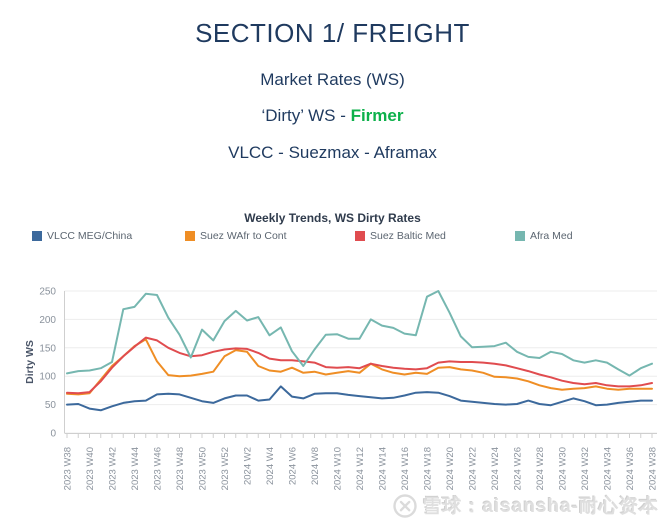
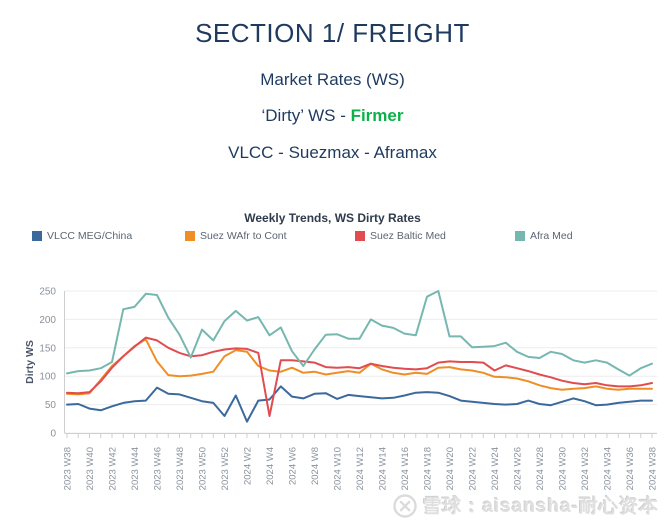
VLCC MEG/China/2023 W46: 70 -> 80
VLCC MEG/China/2023 W52: 60 -> 30
VLCC MEG/China/2024 W2: 70 -> 20
Suez Baltic Med/2024 W4: 130 -> 30
VLCC MEG/China/2024 W10: 70 -> 60
Afra Med/2024 W20: 210 -> 170
Suez Baltic Med/2024 W24: 120 -> 110
